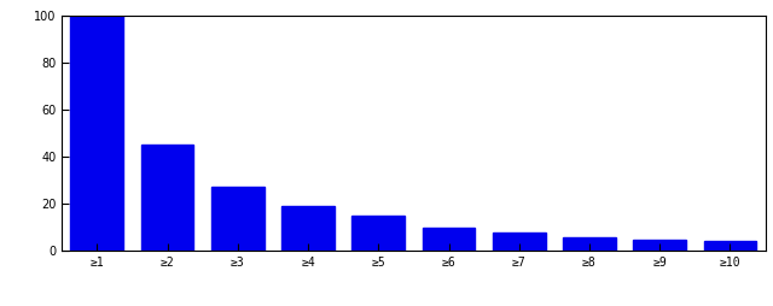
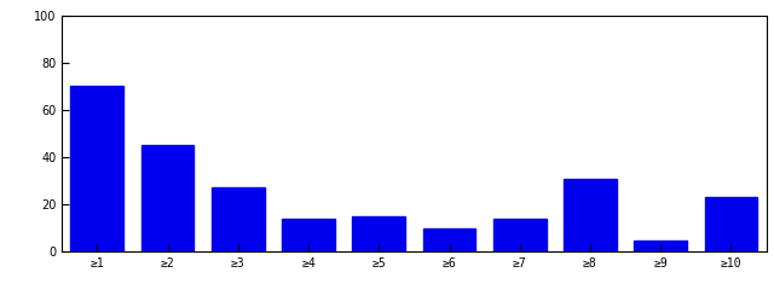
≥1: 100 -> 70
≥4: 19 -> 14
≥7: 8 -> 14
≥8: 6 -> 31
≥10: 4 -> 23
